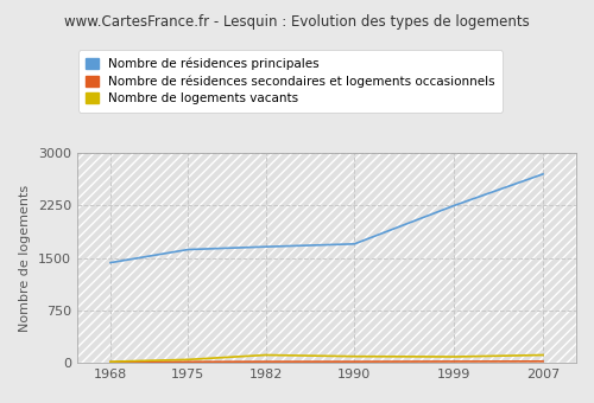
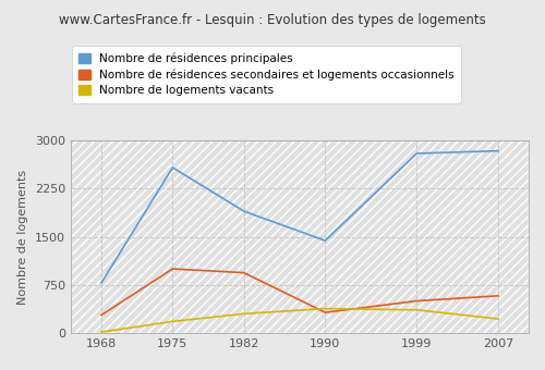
Nombre de résidences principales/1968: 1430 -> 780
Nombre de résidences secondaires et logements occasionnels/1968: 10 -> 280
Nombre de résidences principales/1975: 1620 -> 2580
Nombre de résidences secondaires et logements occasionnels/1975: 10 -> 1000
Nombre de logements vacants/1975: 40 -> 180
Nombre de résidences principales/1982: 1660 -> 1900
Nombre de résidences secondaires et logements occasionnels/1982: 20 -> 940
Nombre de logements vacants/1982: 110 -> 300
Nombre de résidences principales/1990: 1700 -> 1440
Nombre de résidences secondaires et logements occasionnels/1990: 20 -> 320
Nombre de logements vacants/1990: 90 -> 380
Nombre de résidences principales/1999: 2250 -> 2800
Nombre de résidences secondaires et logements occasionnels/1999: 20 -> 500
Nombre de logements vacants/1999: 80 -> 360
Nombre de résidences principales/2007: 2700 -> 2840
Nombre de résidences secondaires et logements occasionnels/2007: 20 -> 580
Nombre de logements vacants/2007: 110 -> 220
